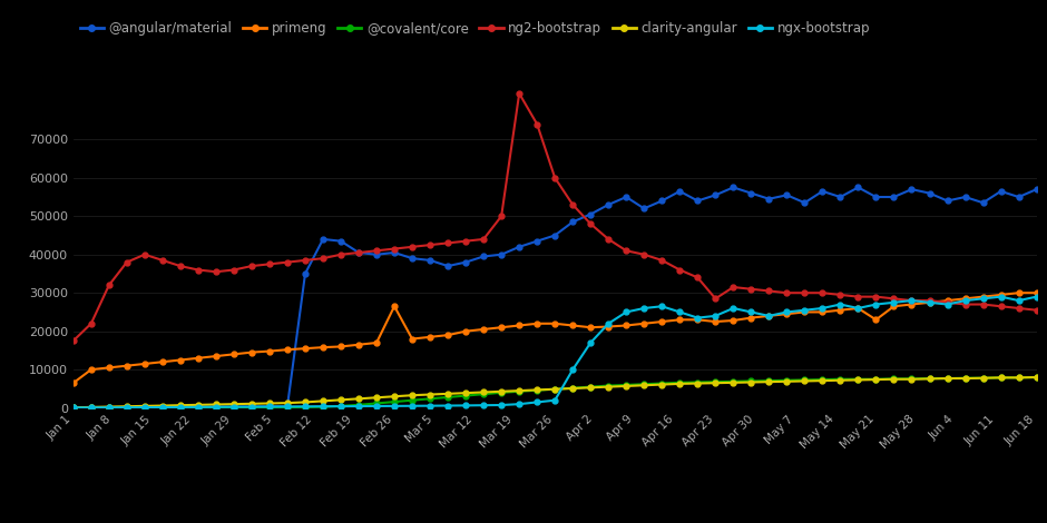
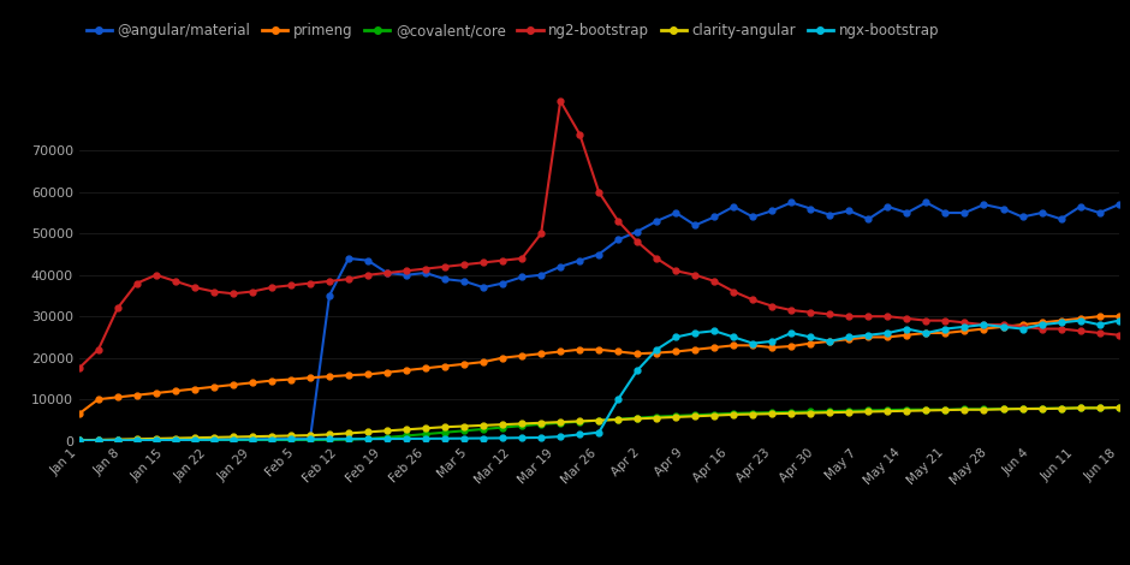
primeng/Feb 26: 26500 -> 17500
ng2-bootstrap/Apr 23: 28500 -> 32500
primeng/May 21: 23000 -> 26000
